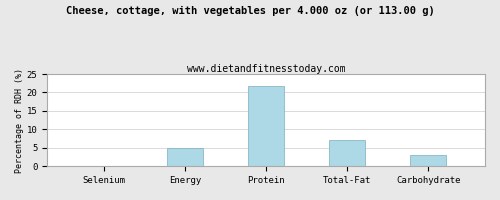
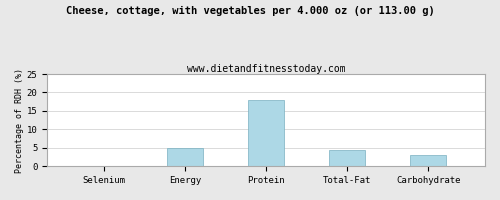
Protein: 21.8 -> 18.0
Total-Fat: 7.0 -> 4.5
